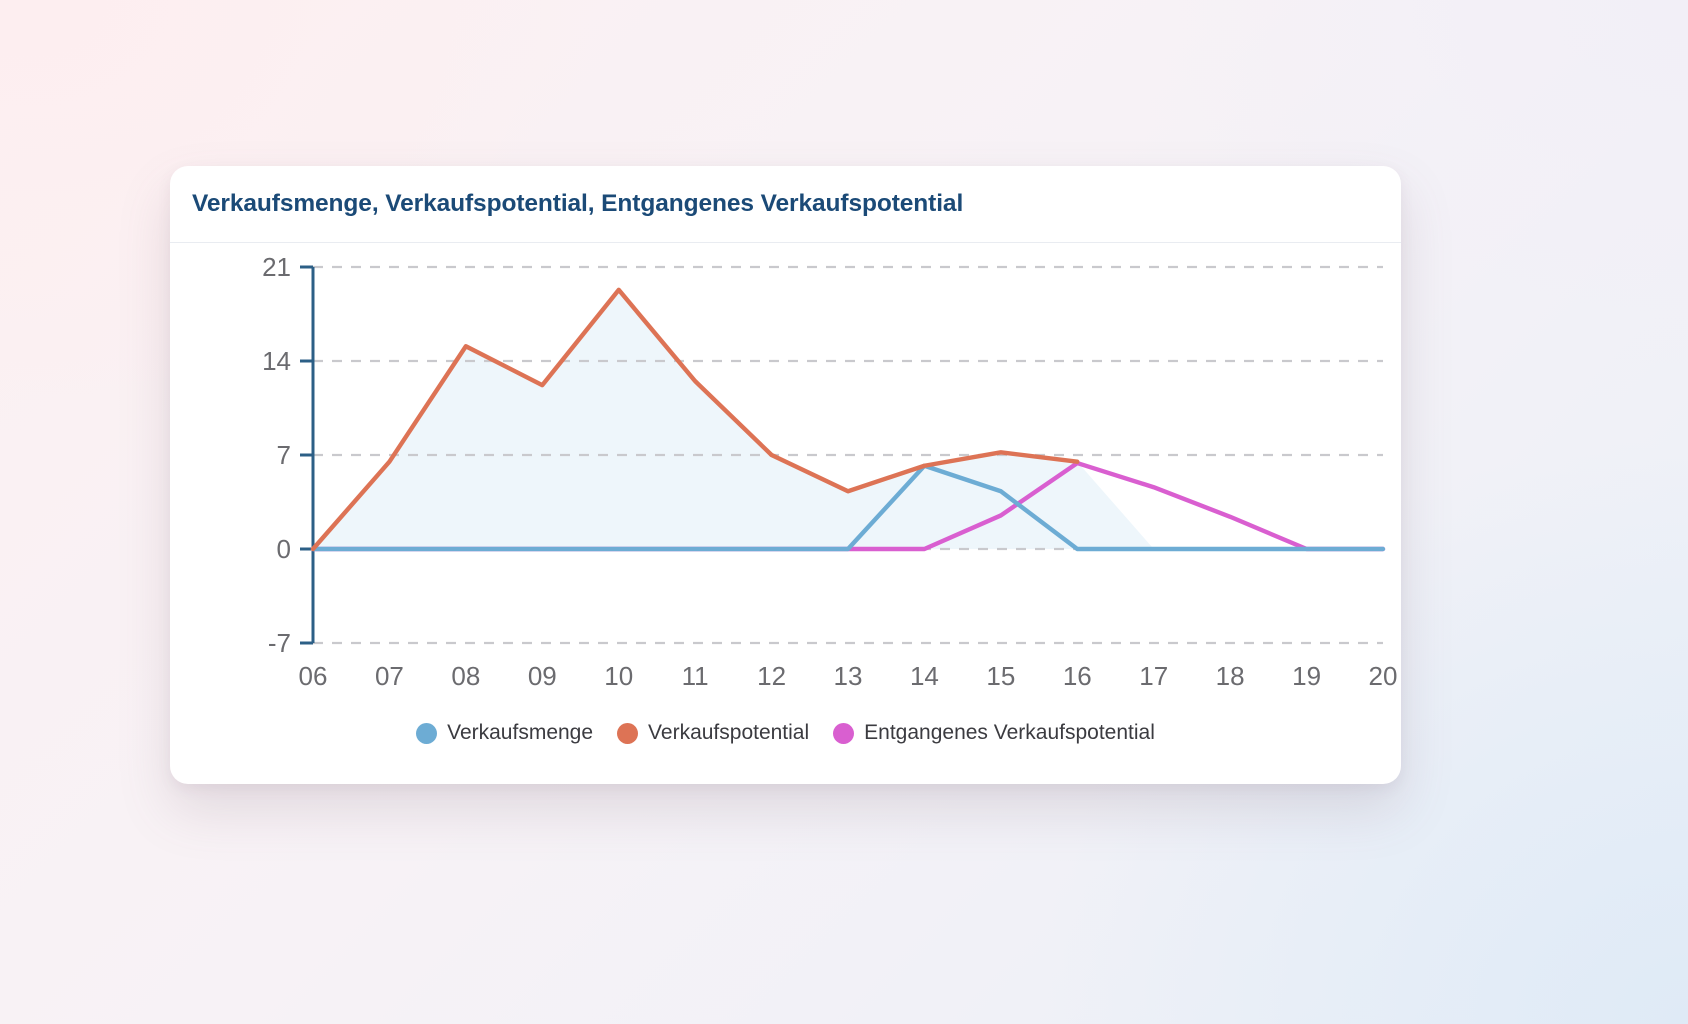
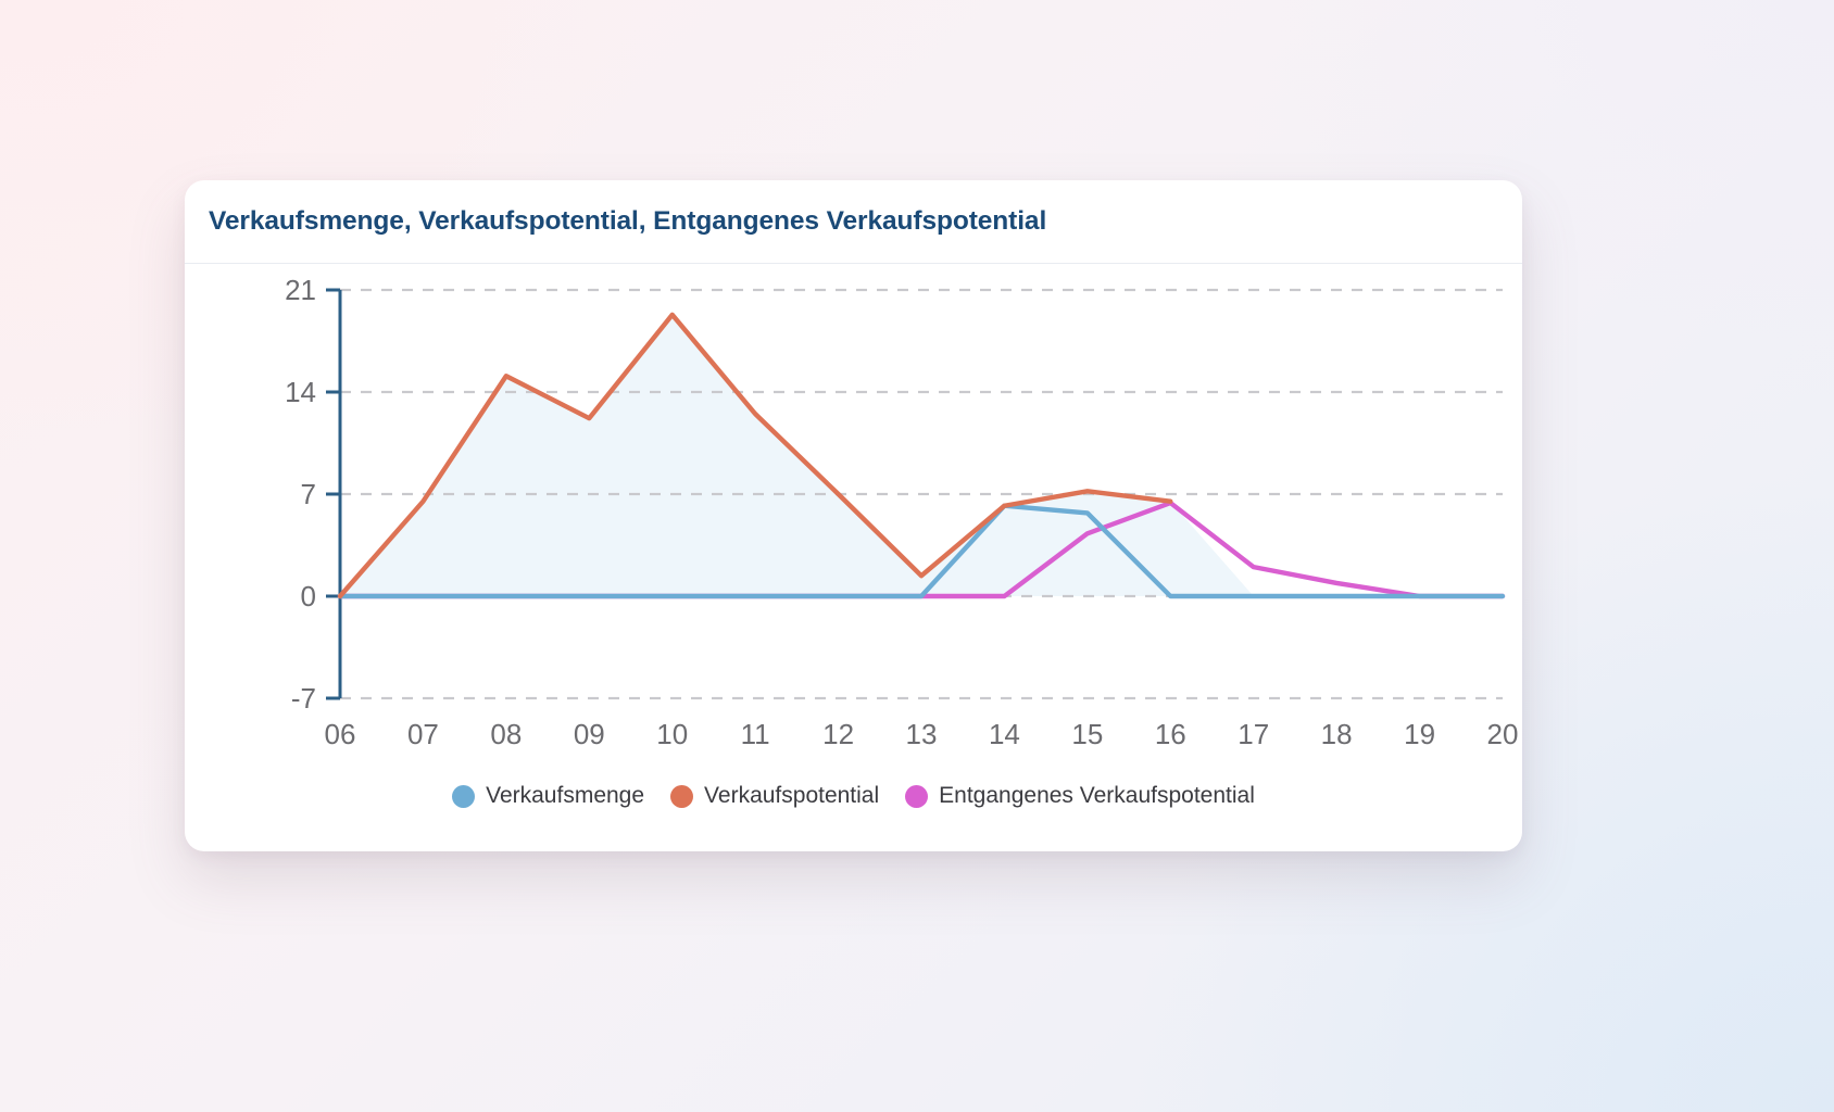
Verkaufspotential/13: 4.3 -> 1.4
Verkaufsmenge/15: 4.3 -> 5.7
Entgangenes Verkaufspotential/15: 2.5 -> 4.3
Entgangenes Verkaufspotential/17: 4.6 -> 2.0
Entgangenes Verkaufspotential/18: 2.4 -> 0.9
